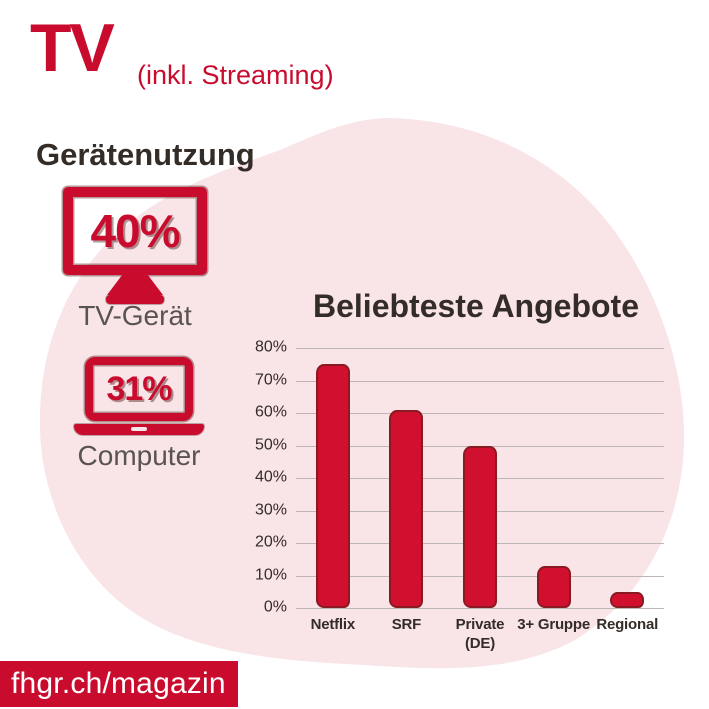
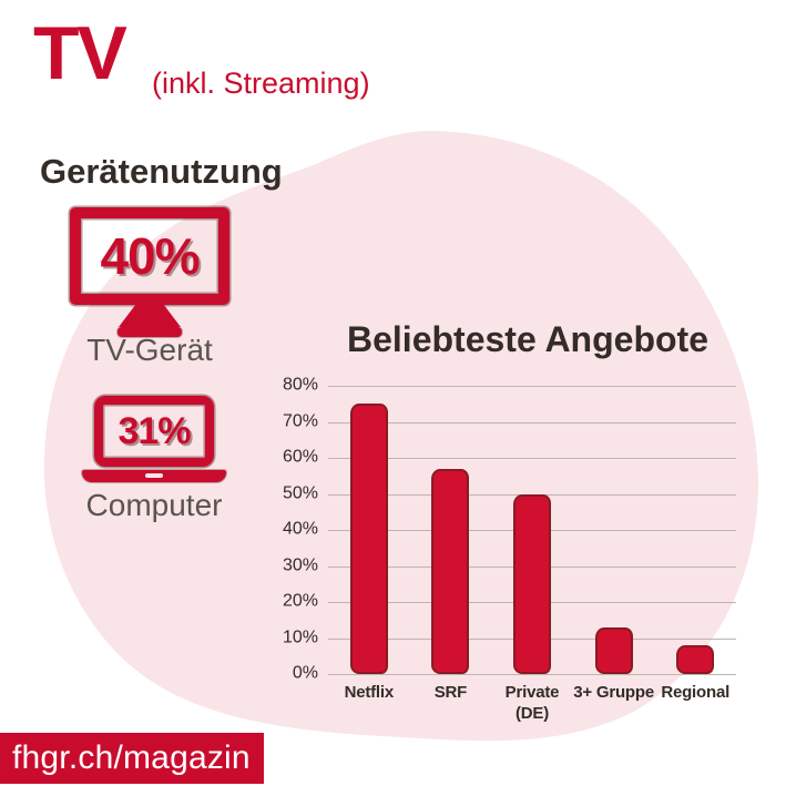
SRF: 61% -> 57%
Regional: 5% -> 8%
